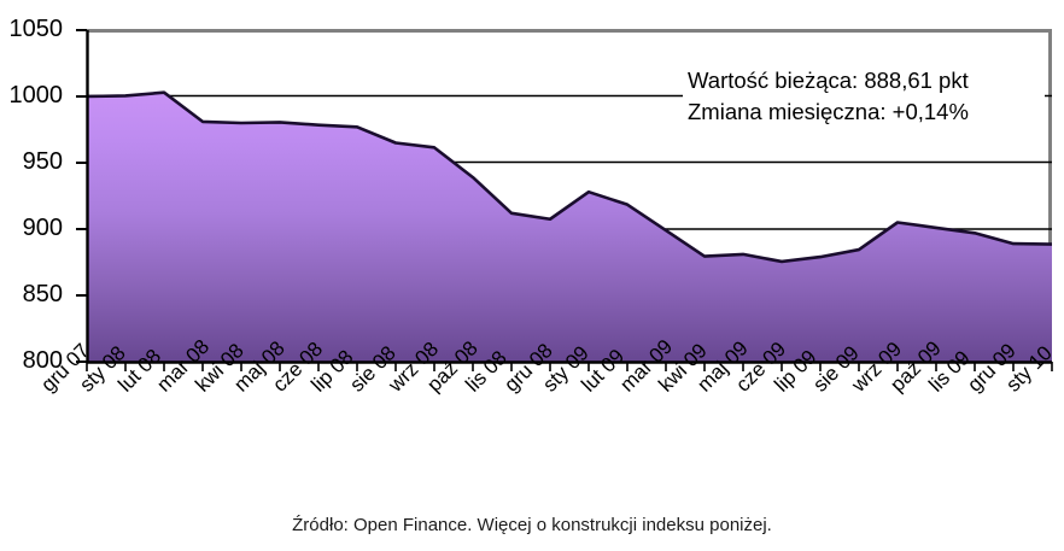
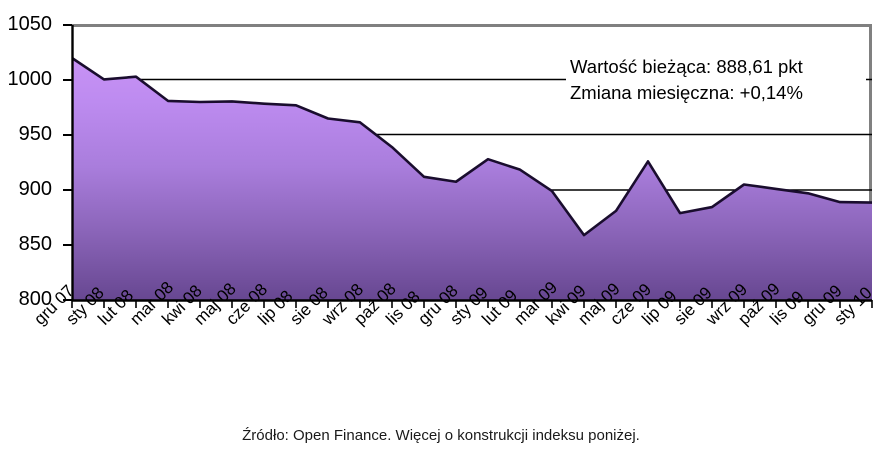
gru 07: 1000 -> 1020
kwi 09: 880 -> 859
cze 09: 876 -> 926
